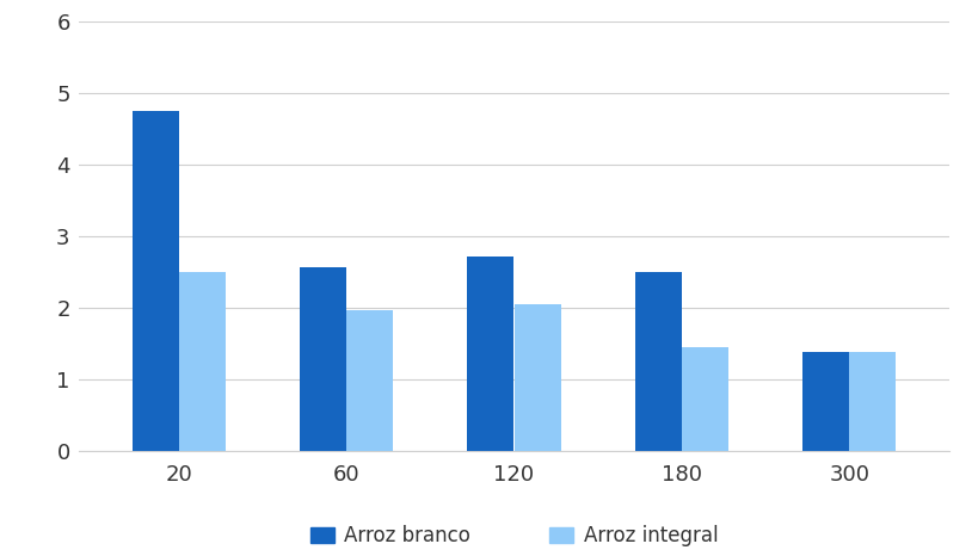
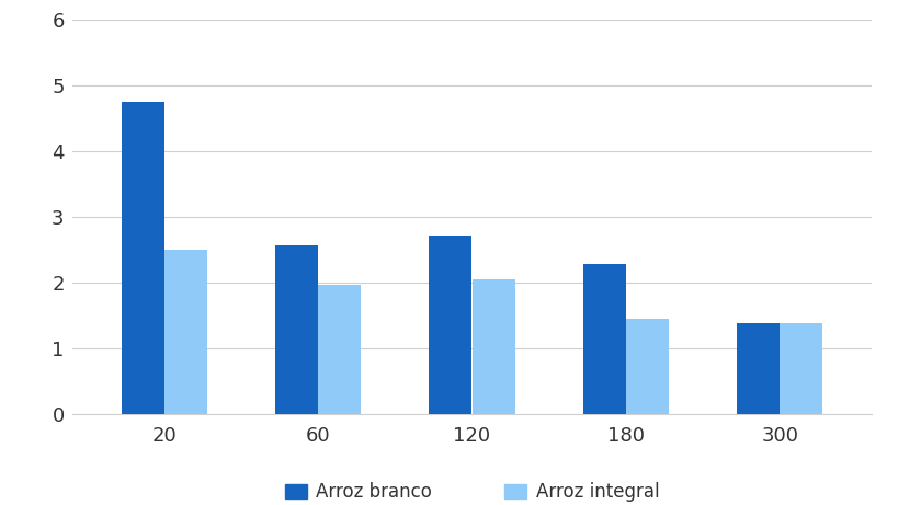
Arroz branco/180: 2.50 -> 2.28
